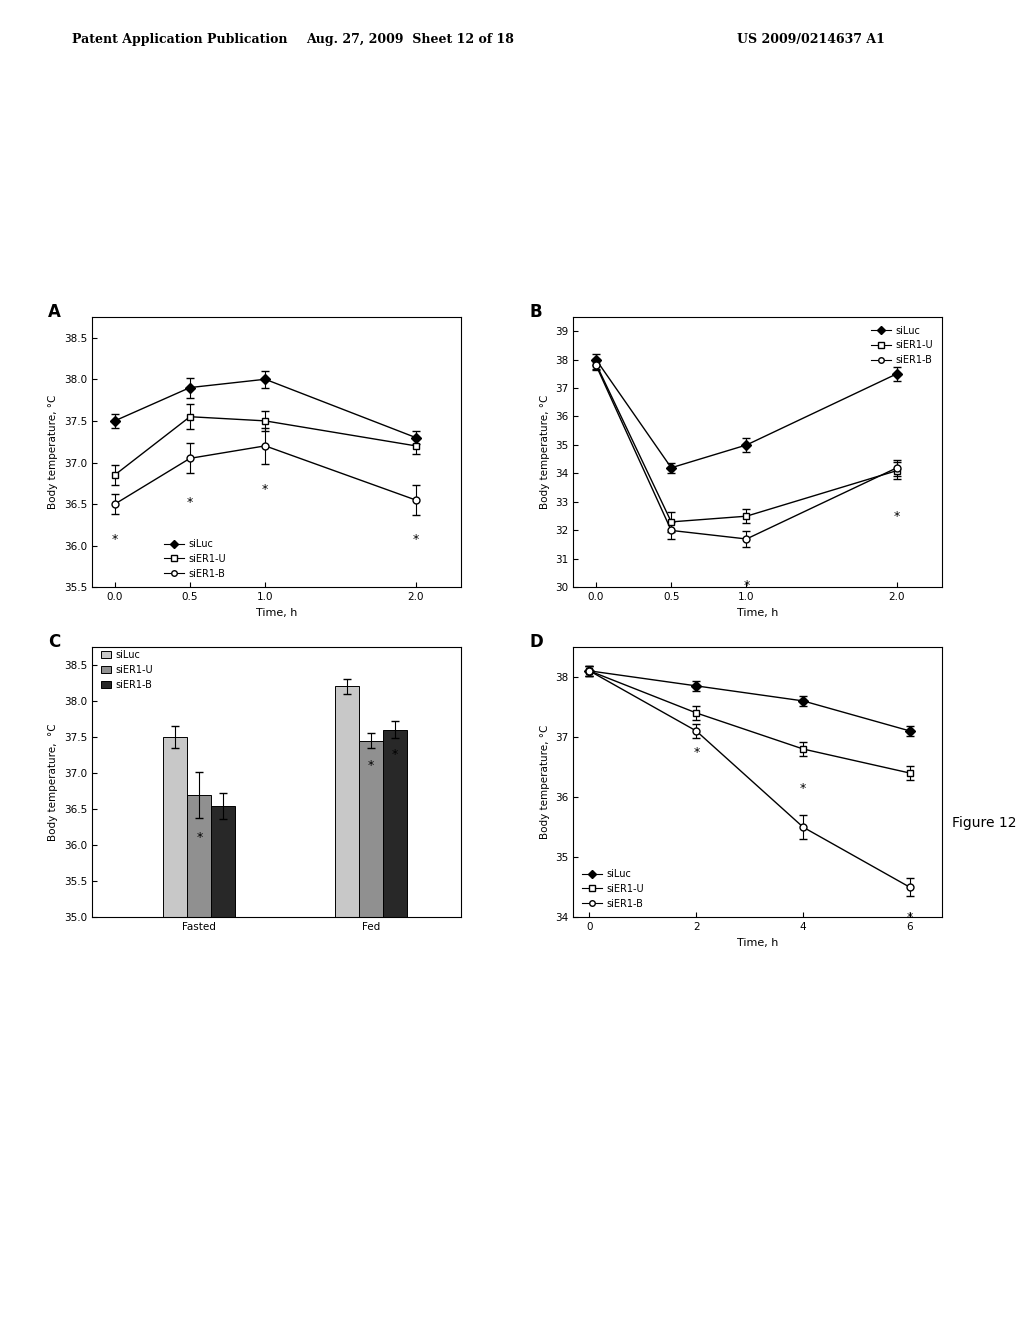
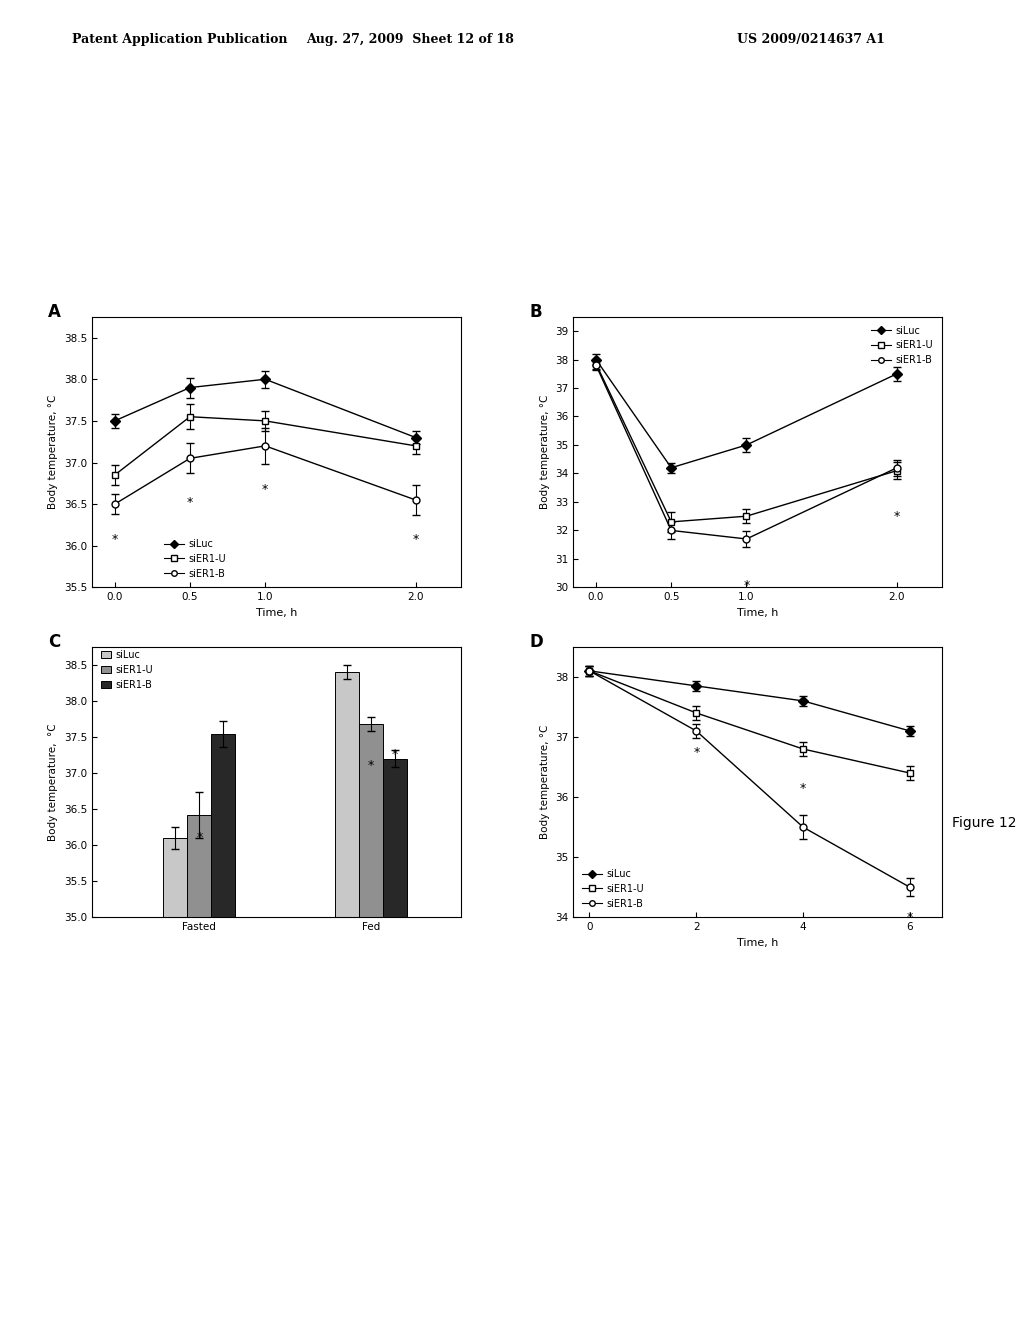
siLuc/Fasted: 37.5 -> 36.1
siER1-U/Fasted: 36.70 -> 36.42
siER1-B/Fasted: 36.55 -> 37.54
siLuc/Fed: 38.2 -> 38.4
siER1-U/Fed: 37.45 -> 37.68
siER1-B/Fed: 37.60 -> 37.20
